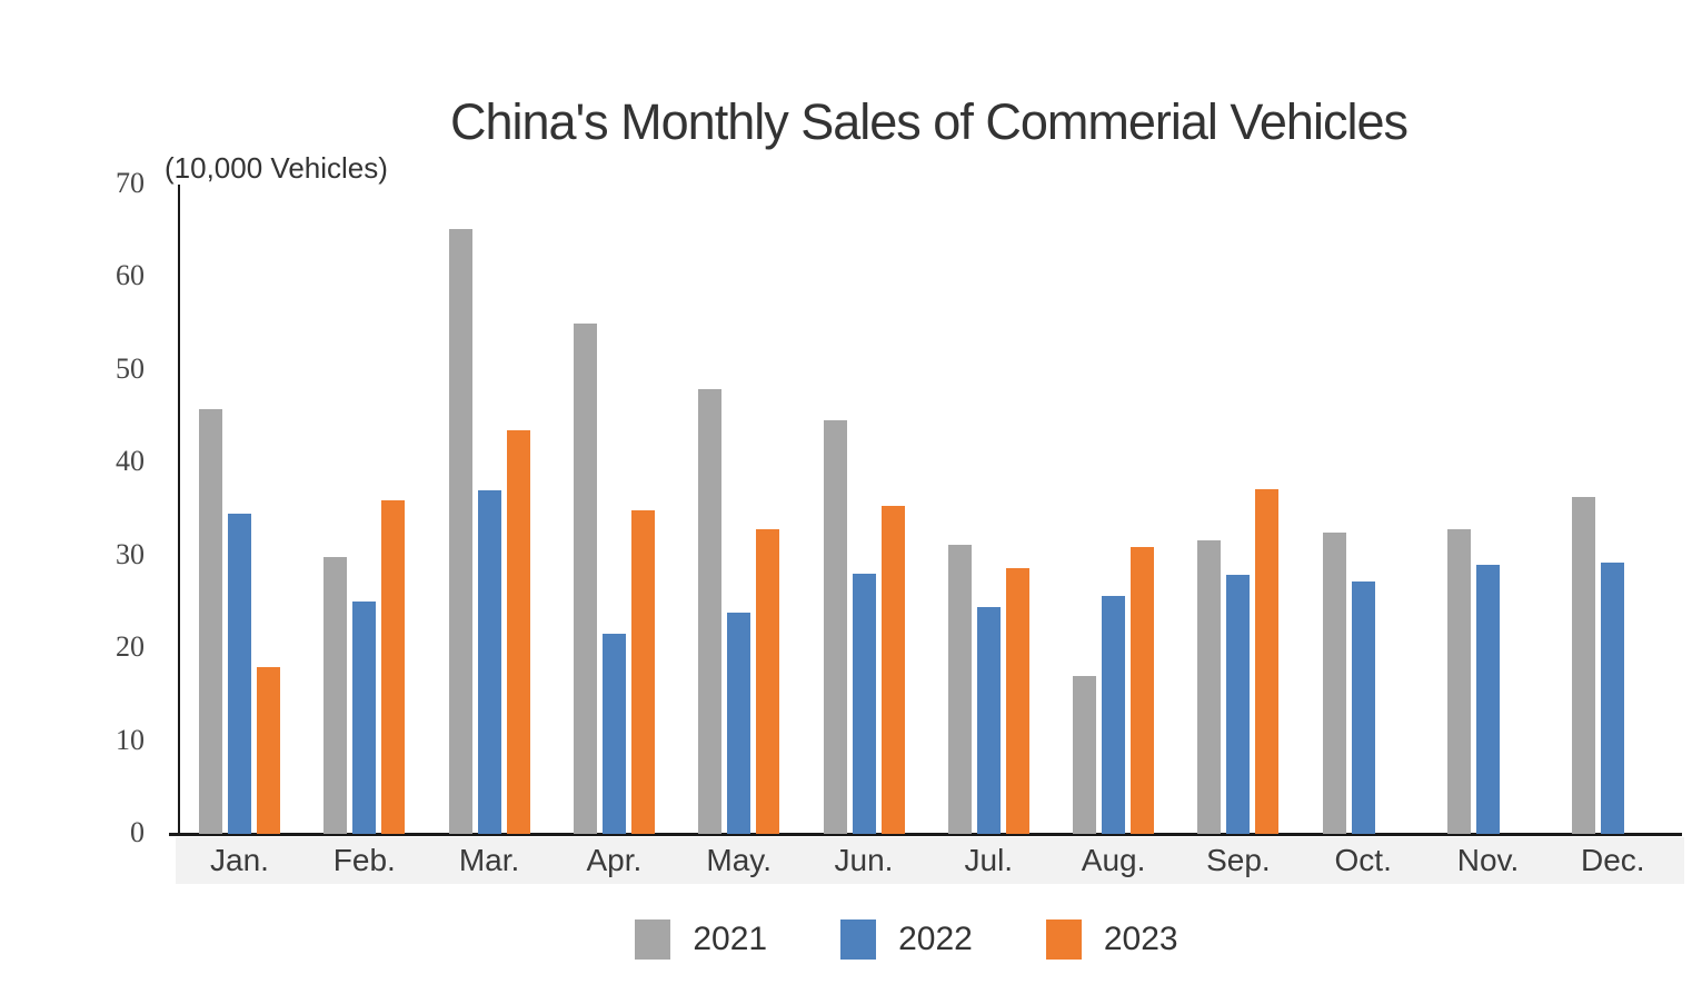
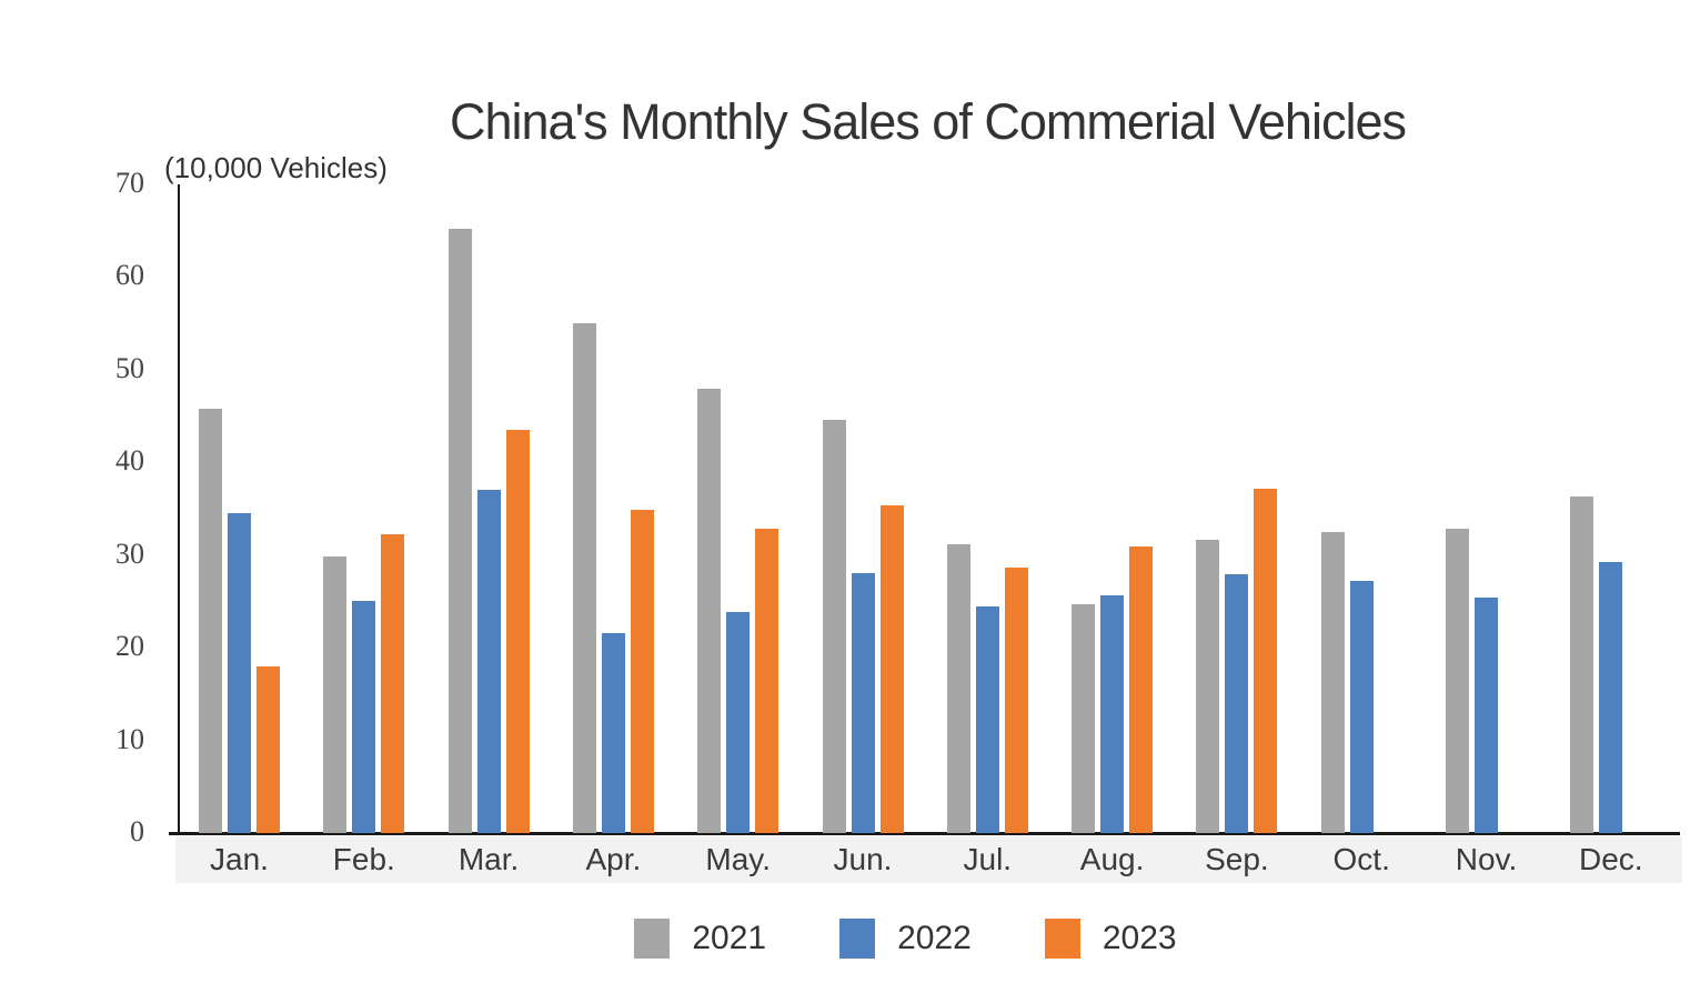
2023/Feb.: 36 -> 32
2021/Aug.: 17 -> 25
2022/Nov.: 29 -> 25
